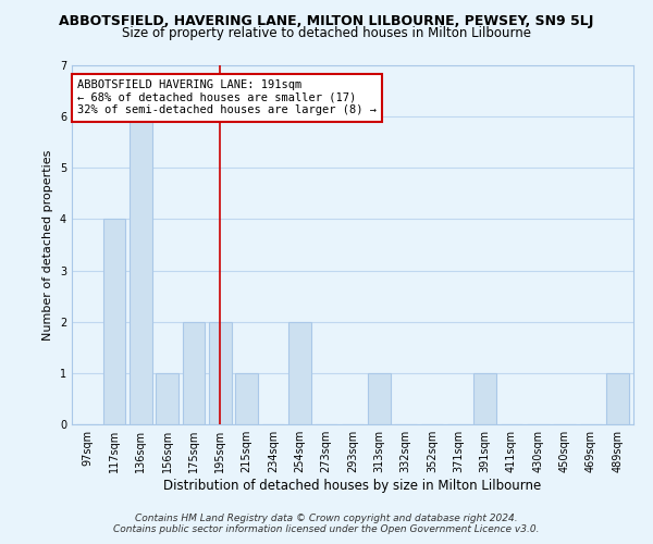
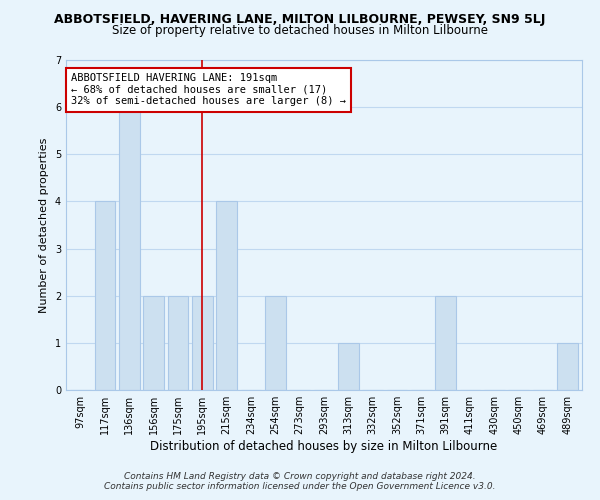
156sqm: 1 -> 2
215sqm: 1 -> 4
391sqm: 1 -> 2
